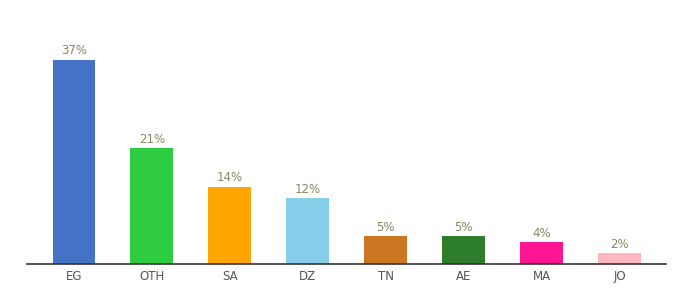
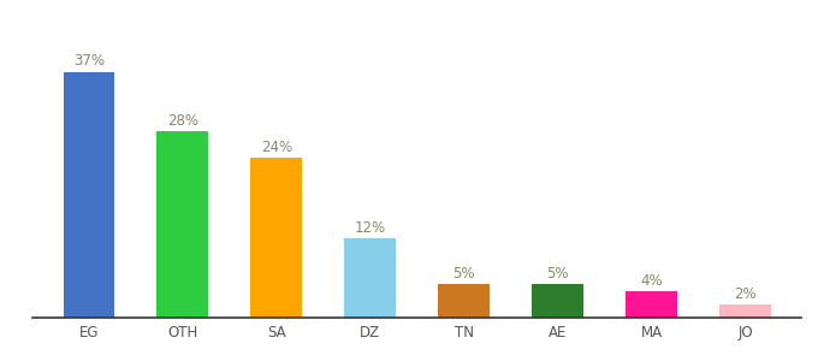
OTH: 21% -> 28%
SA: 14% -> 24%
